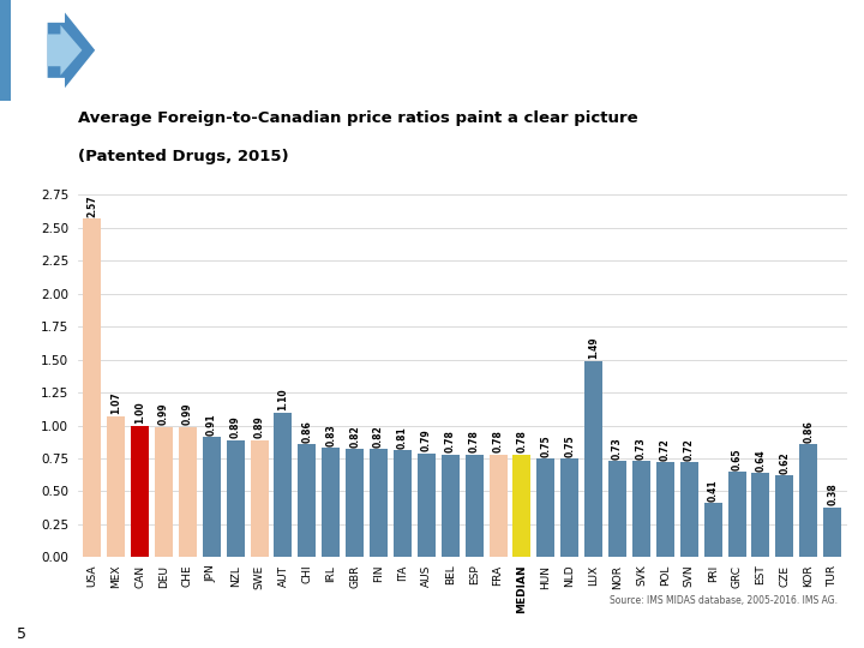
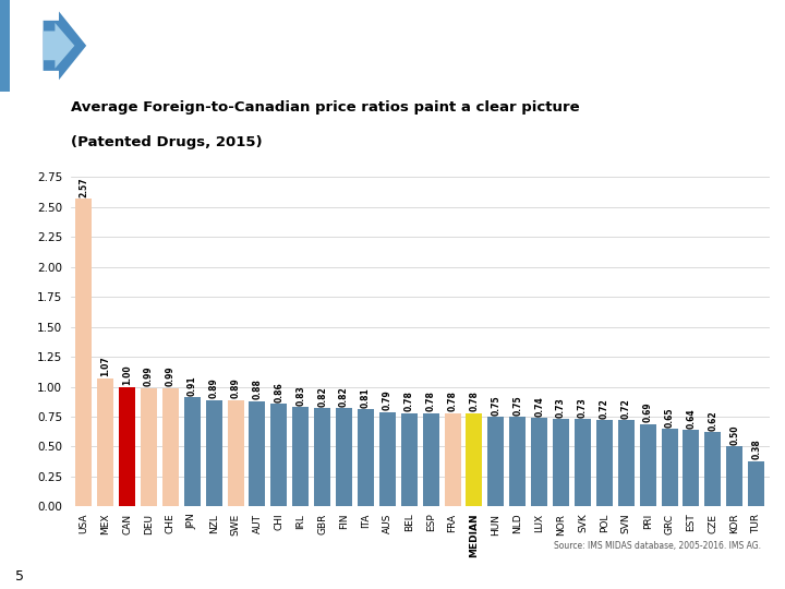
AUT: 1.10 -> 0.88
LUX: 1.49 -> 0.74
PRI: 0.41 -> 0.69
KOR: 0.86 -> 0.50
